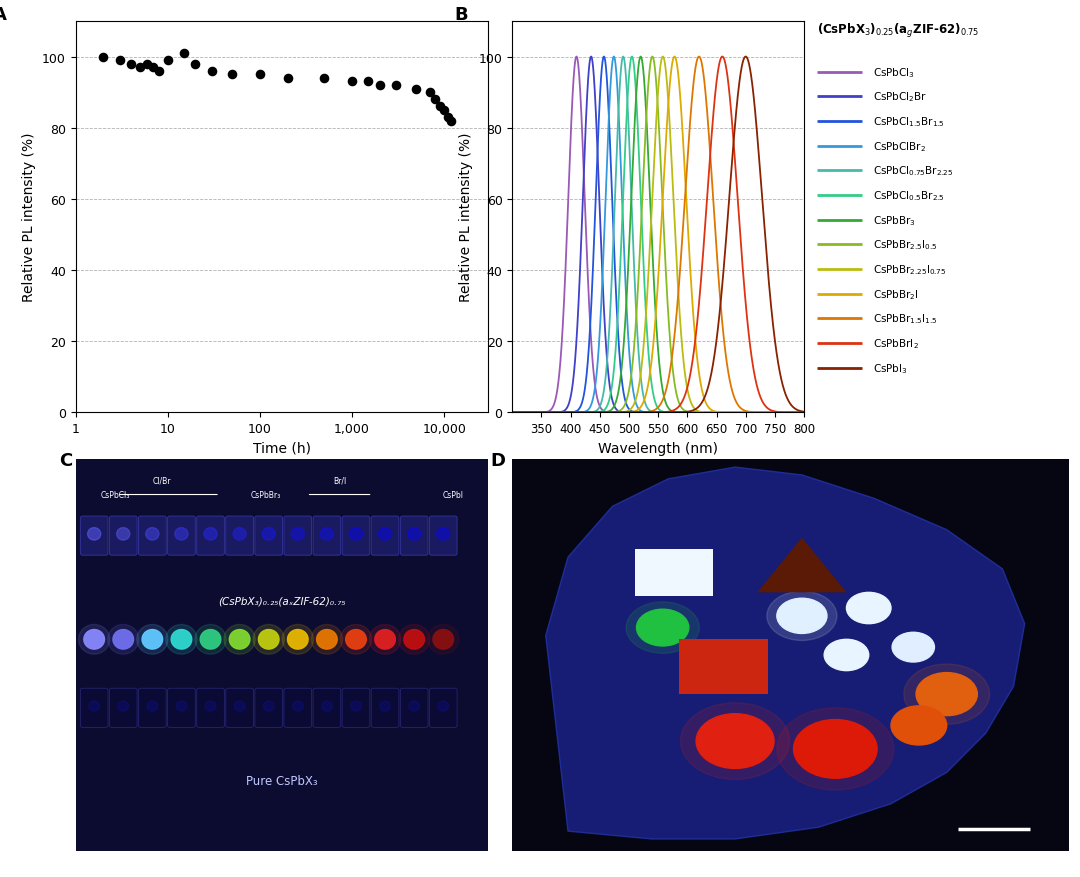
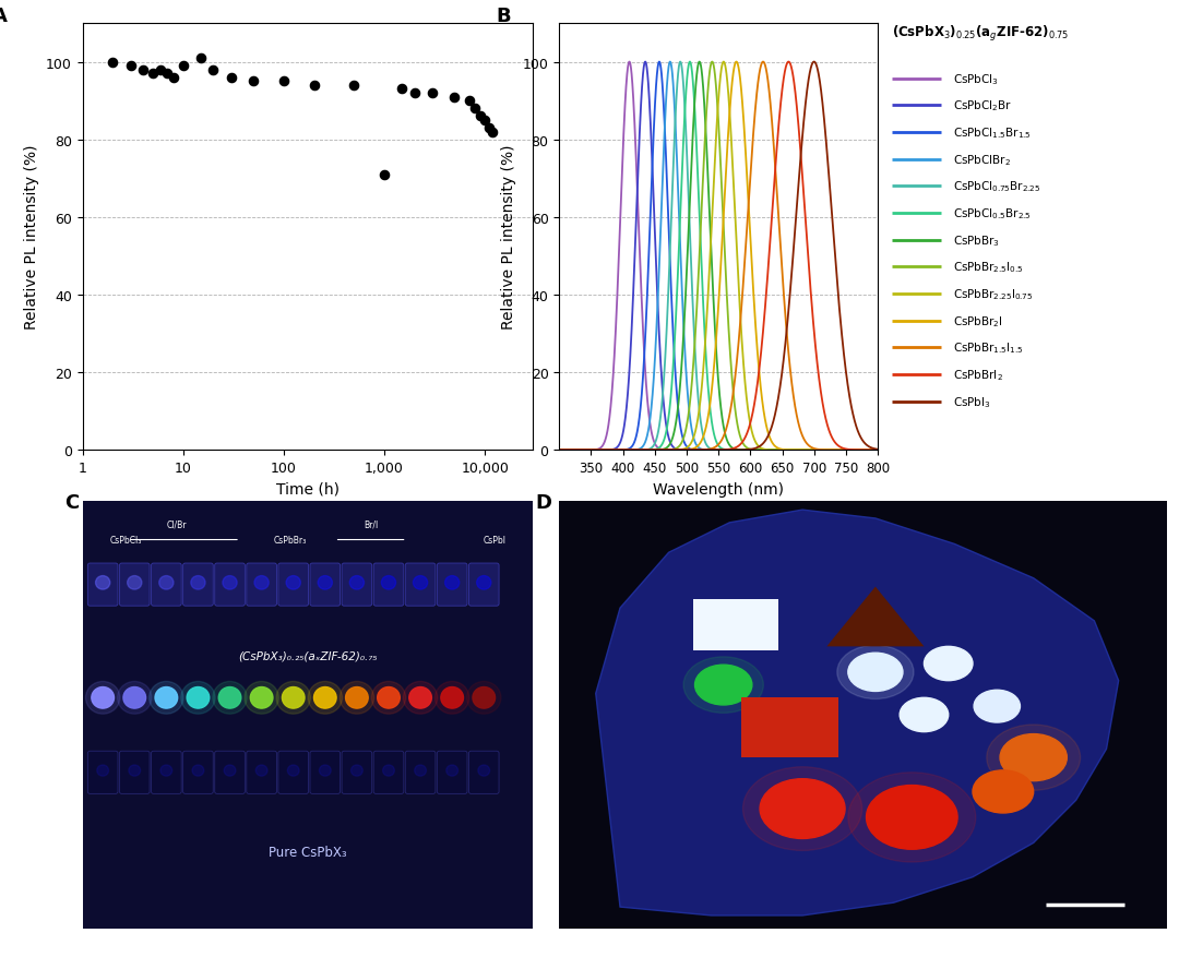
1,000: 93 -> 71
